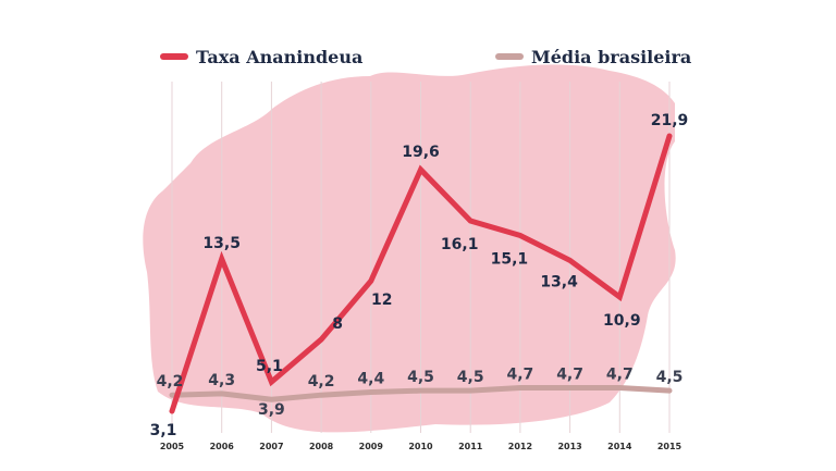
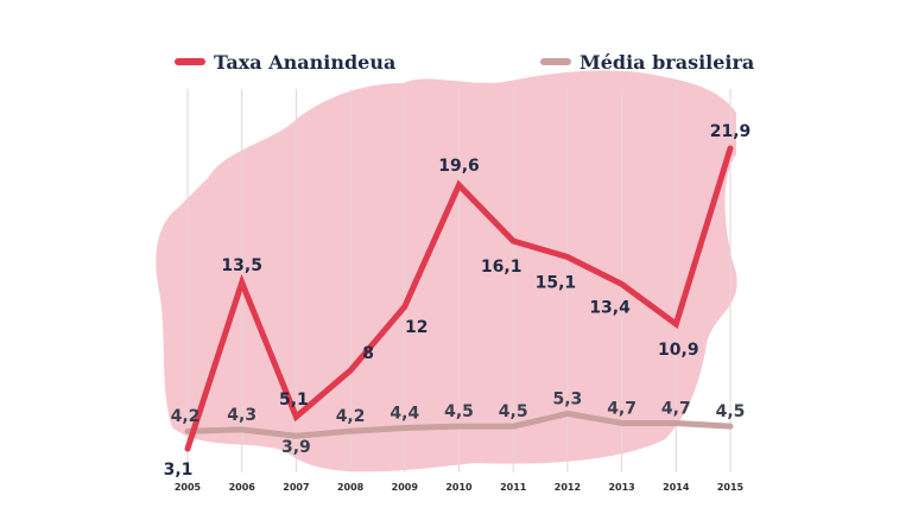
Média brasileira/2012: 4,7 -> 5,3
